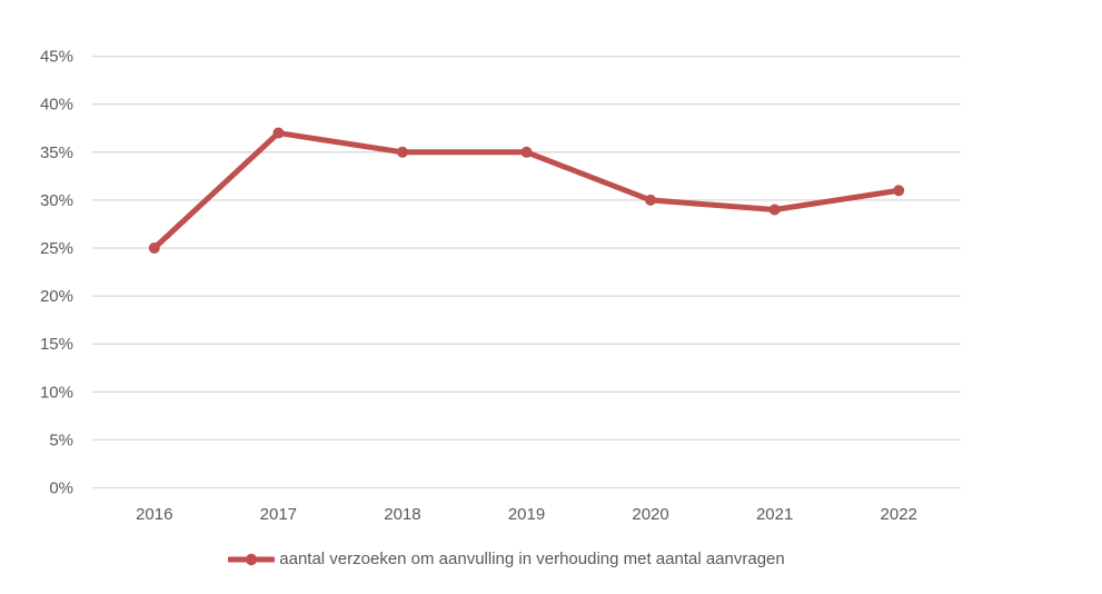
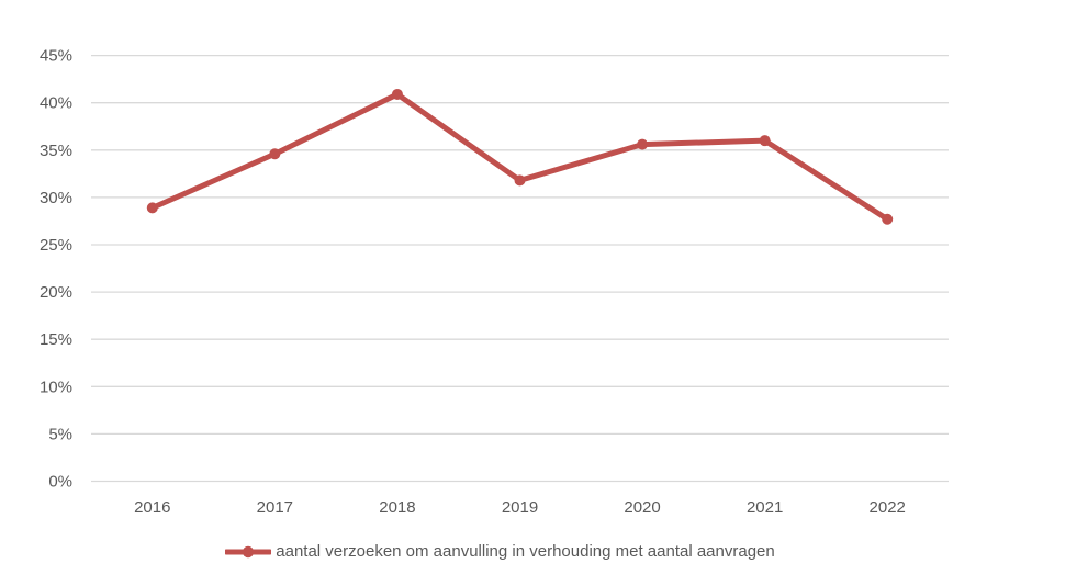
2016: 25% -> 29%
2017: 37% -> 35%
2018: 35% -> 41%
2019: 35% -> 32%
2020: 30% -> 36%
2021: 29% -> 36%
2022: 31% -> 28%
